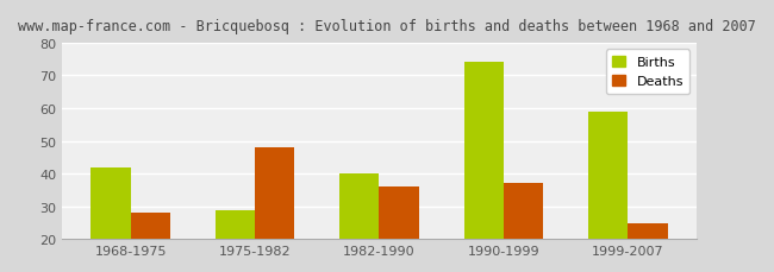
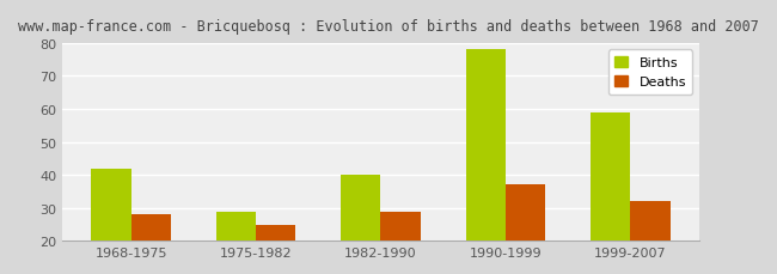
Deaths/1975-1982: 48 -> 25
Deaths/1982-1990: 36 -> 29
Births/1990-1999: 74 -> 78
Deaths/1999-2007: 25 -> 32
